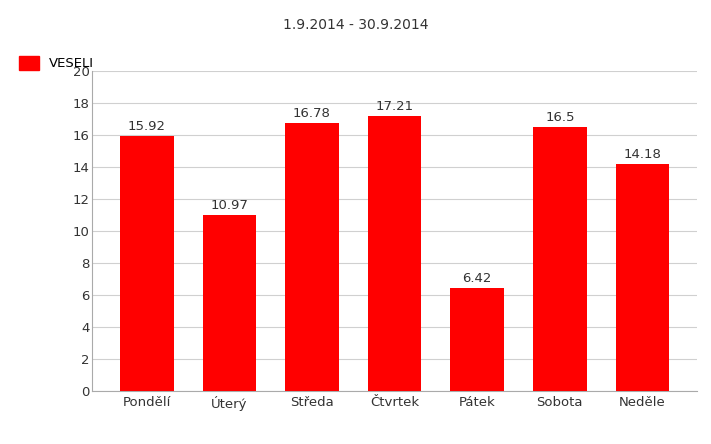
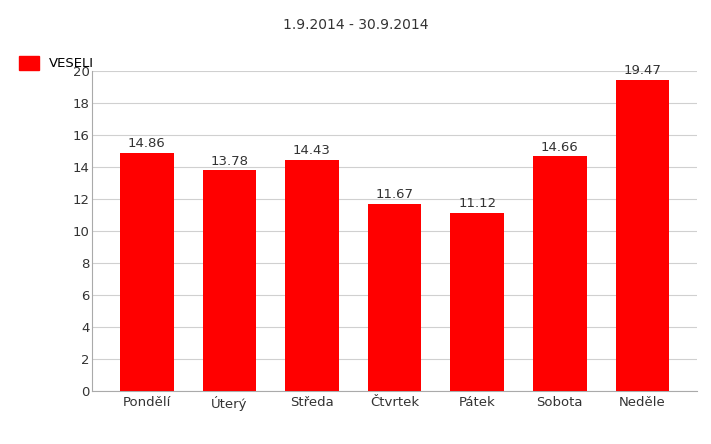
Pondělí: 15.92 -> 14.86
Úterý: 10.97 -> 13.78
Středa: 16.78 -> 14.43
Čtvrtek: 17.21 -> 11.67
Pátek: 6.42 -> 11.12
Sobota: 16.5 -> 14.66
Neděle: 14.18 -> 19.47
